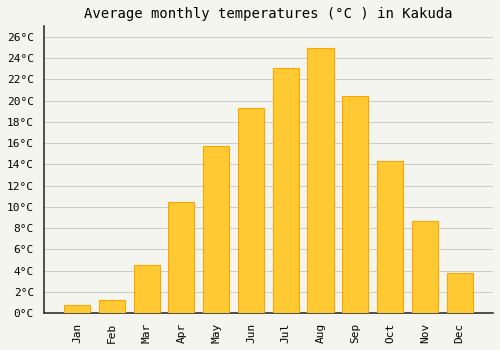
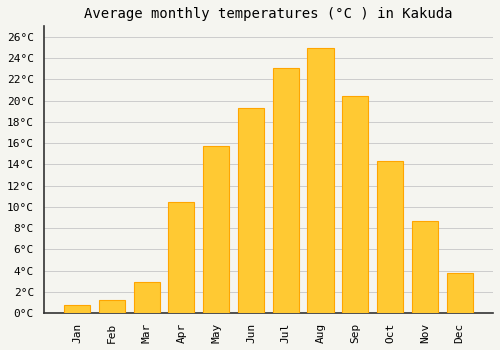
Mar: 4.5°C -> 2.9°C
